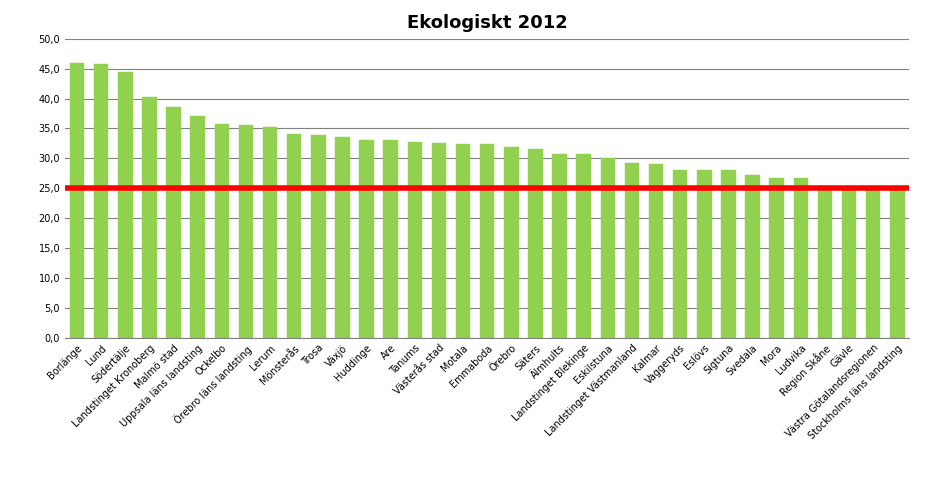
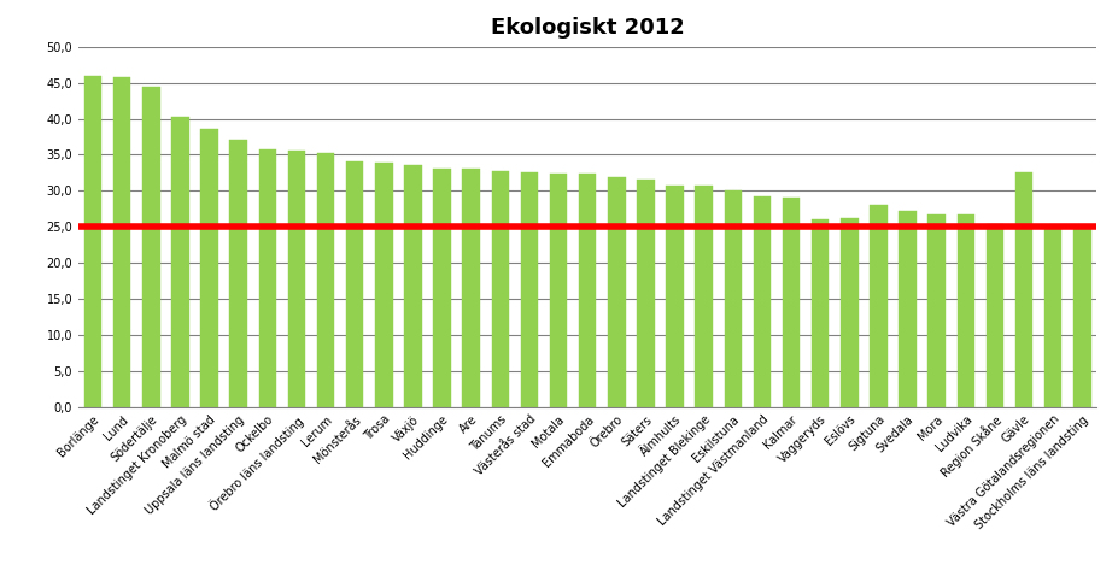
Vaggeryds: 28,1 -> 26,0
Eslövs: 28,0 -> 26,2
Gävle: 25,1 -> 32,6
